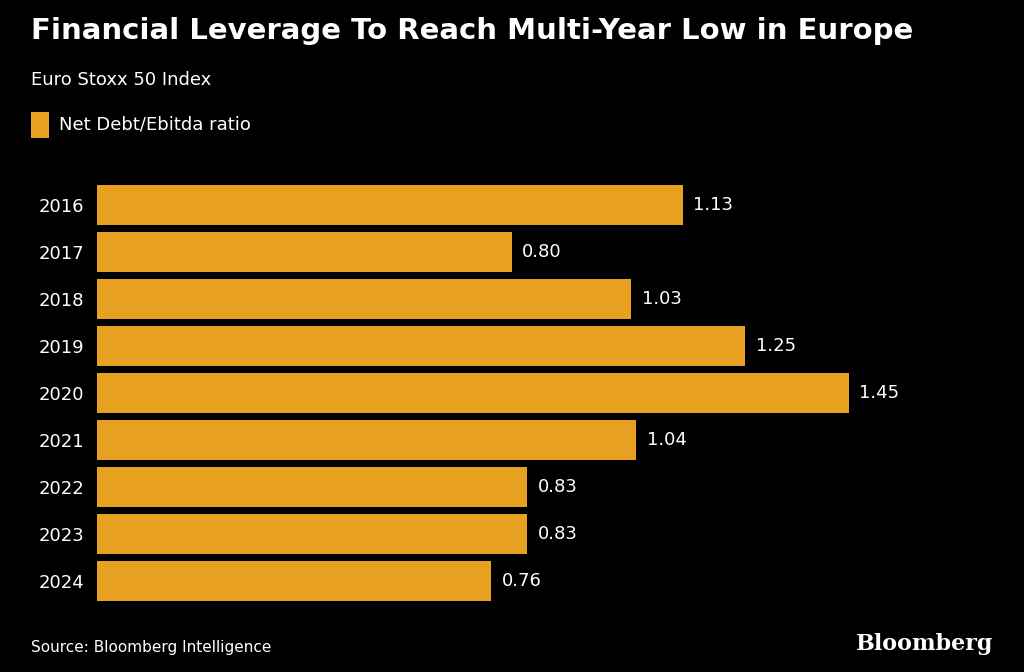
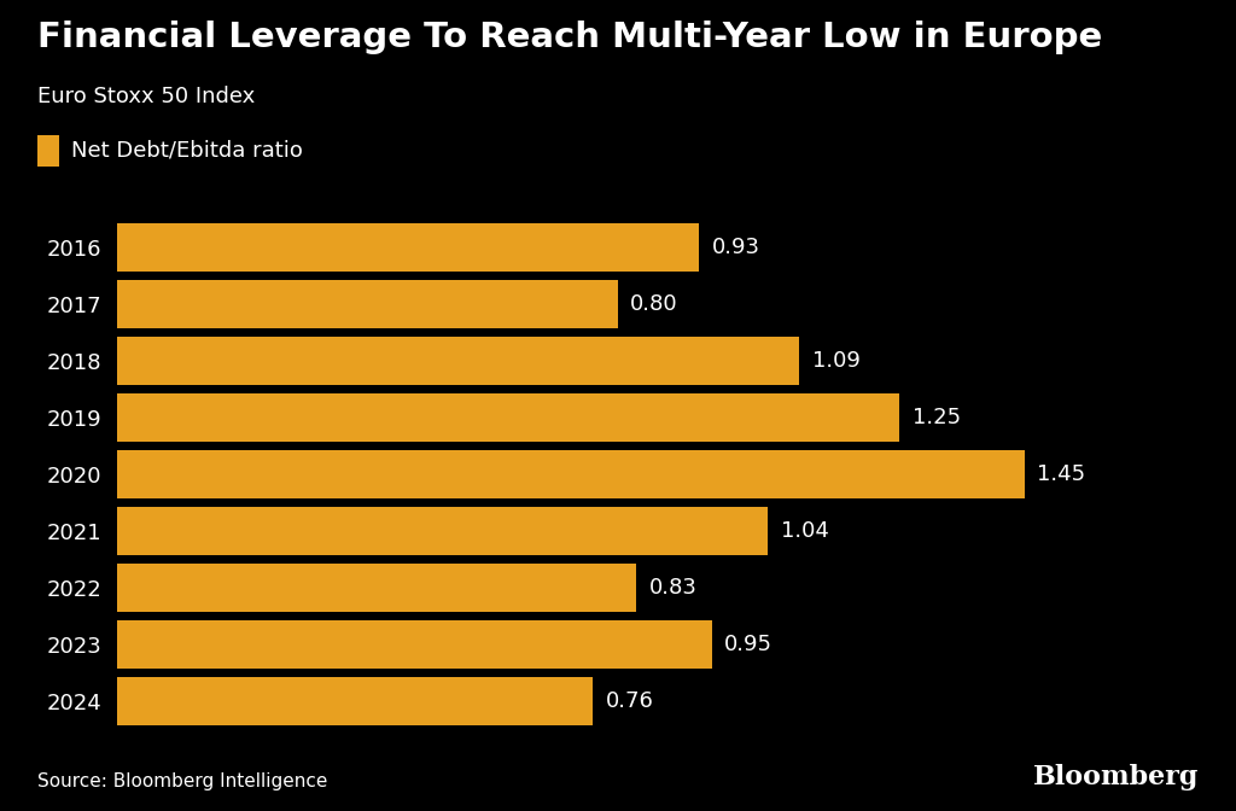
2016: 1.13 -> 0.93
2018: 1.03 -> 1.09
2023: 0.83 -> 0.95
